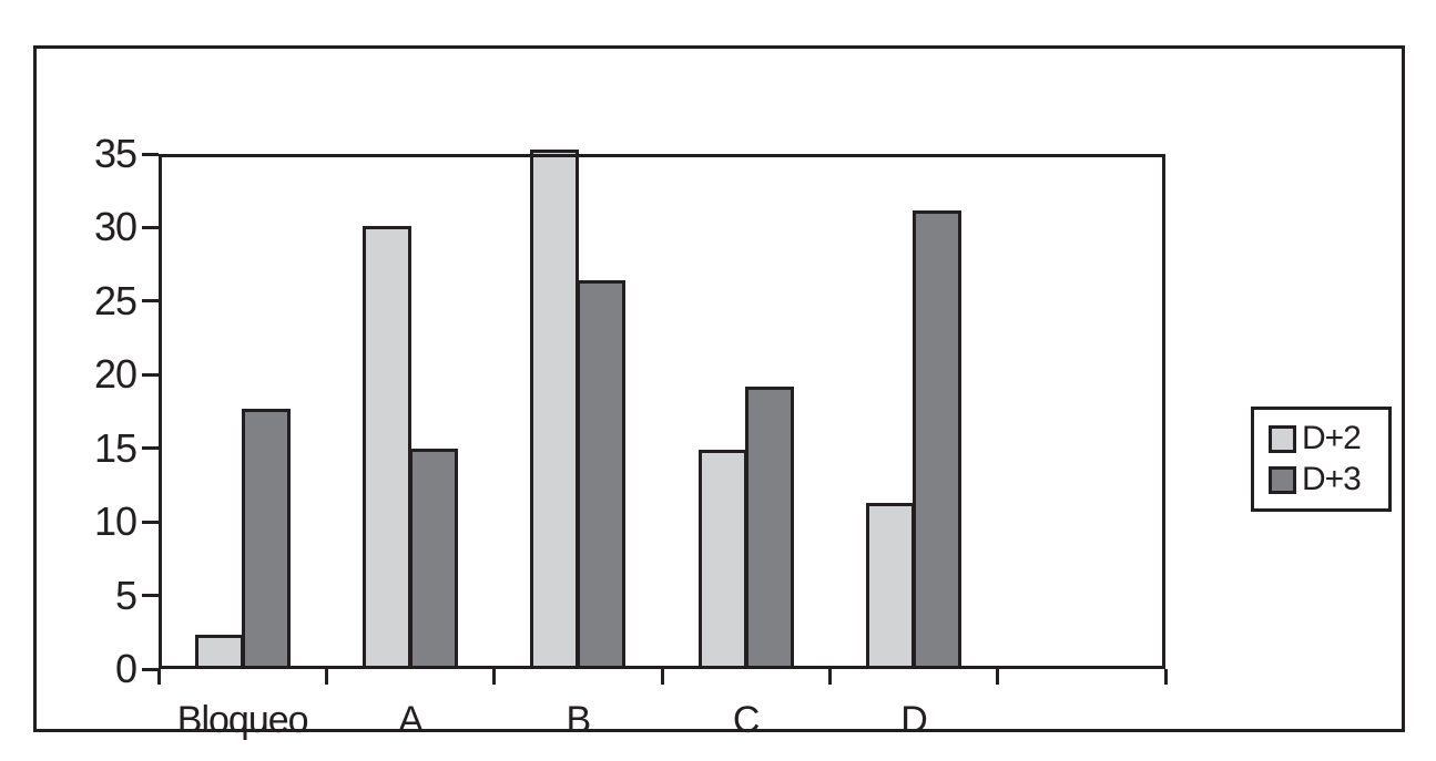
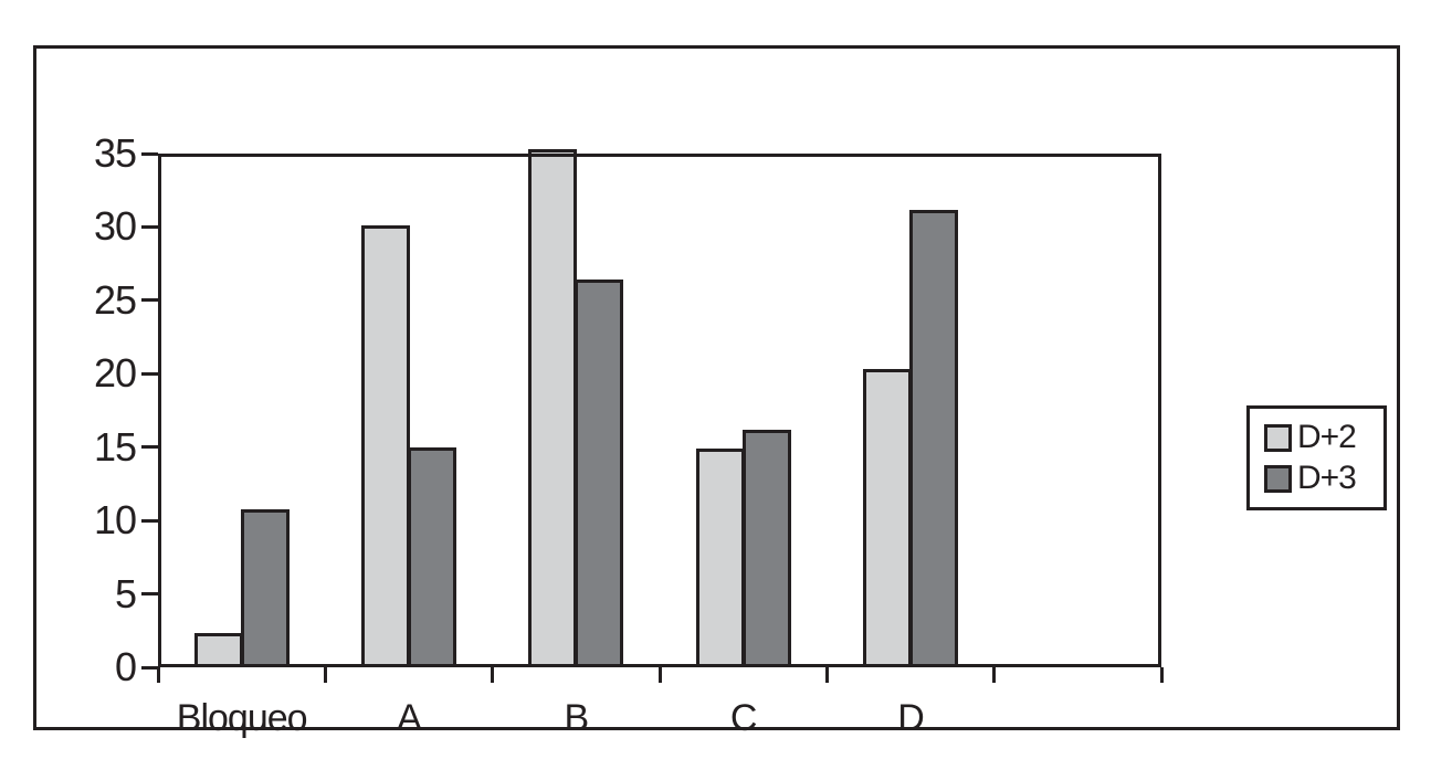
D+3/Bloqueo: 17.7 -> 10.8
D+3/C: 19.2 -> 16.2
D+2/D: 11.3 -> 20.3
